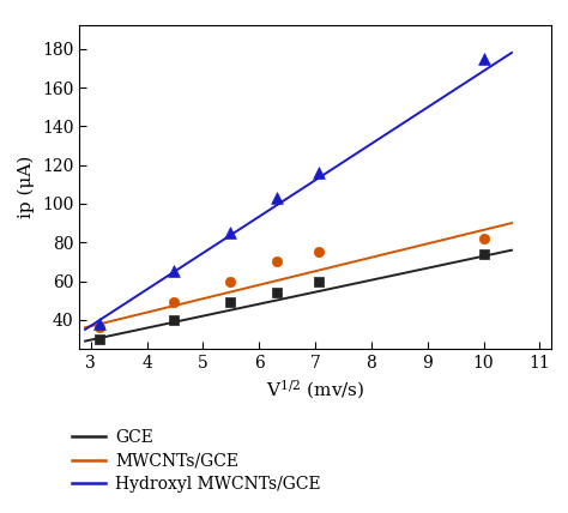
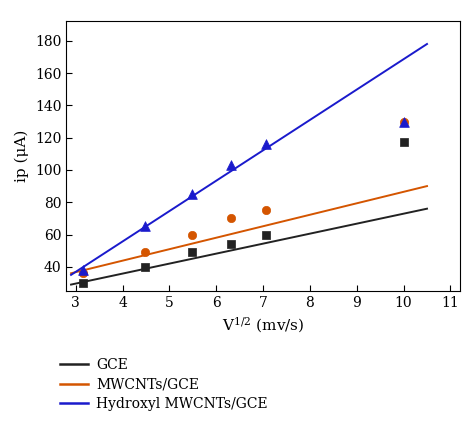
GCE/10: 74 -> 117
MWCNTs/GCE/10: 82 -> 130
Hydroxyl MWCNTs/GCE/10: 175 -> 130
